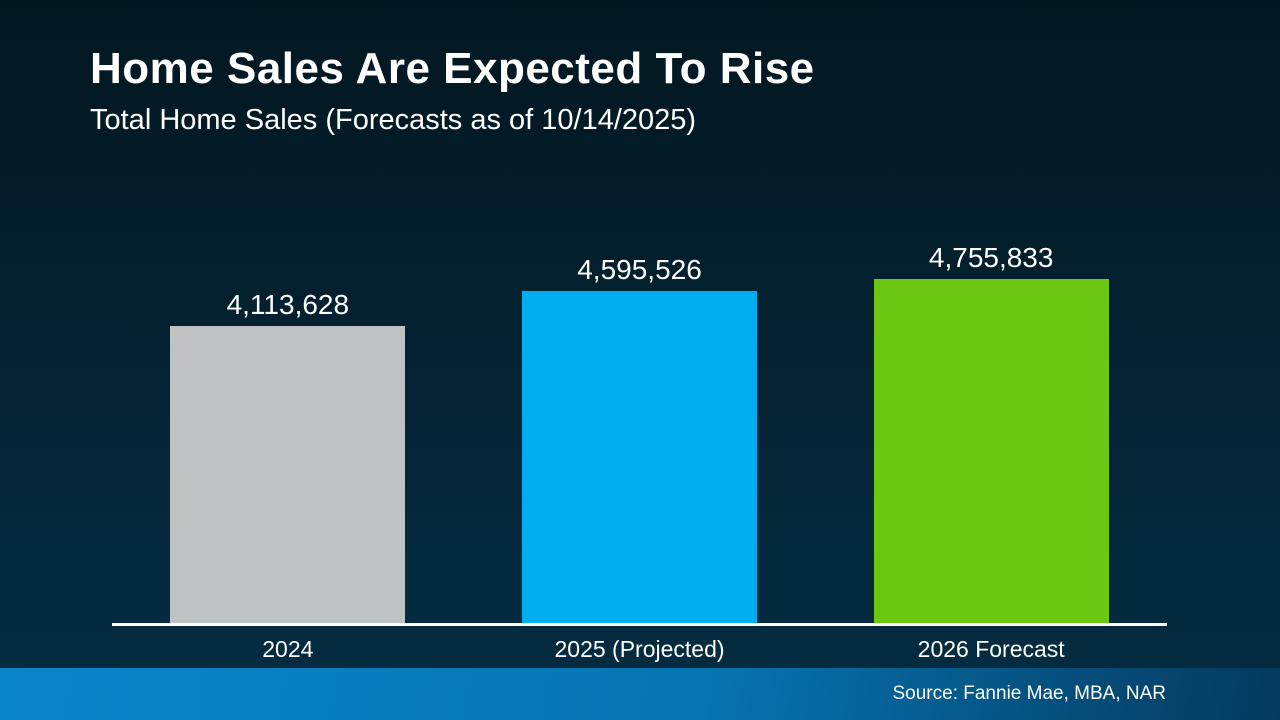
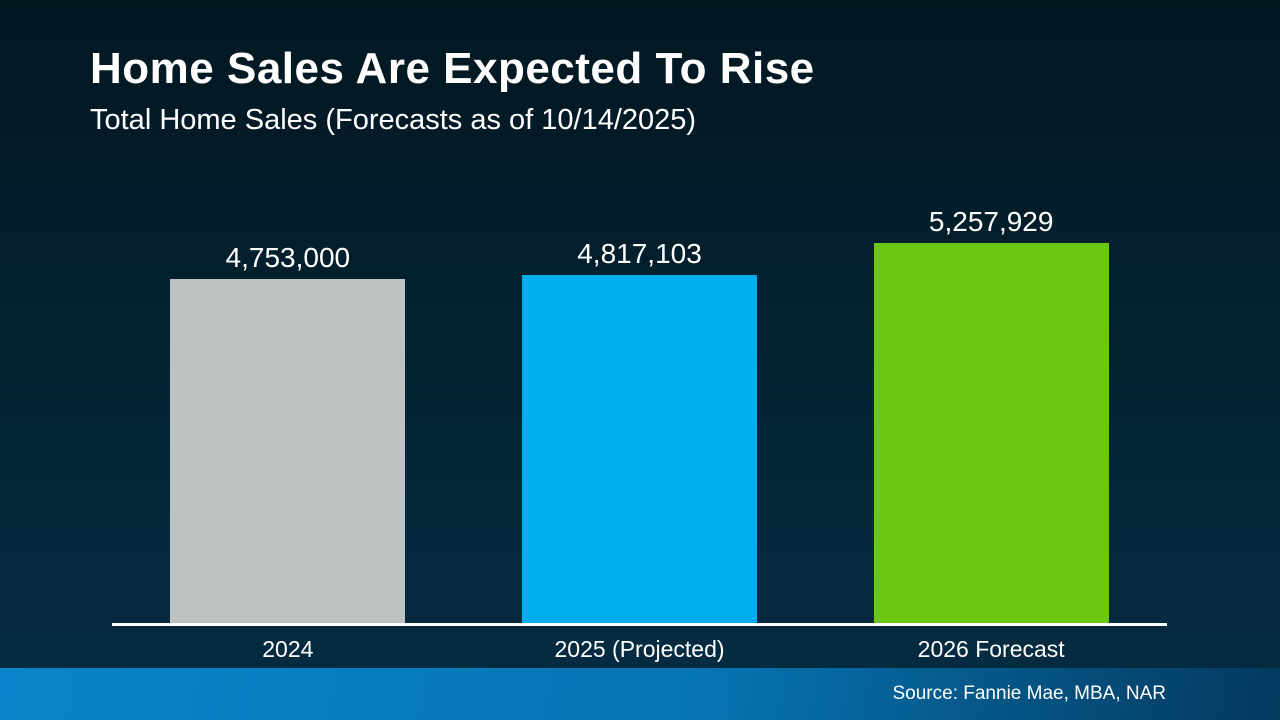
2024: 4,113,628 -> 4,753,000
2025 (Projected): 4,595,526 -> 4,817,103
2026 Forecast: 4,755,833 -> 5,257,929
